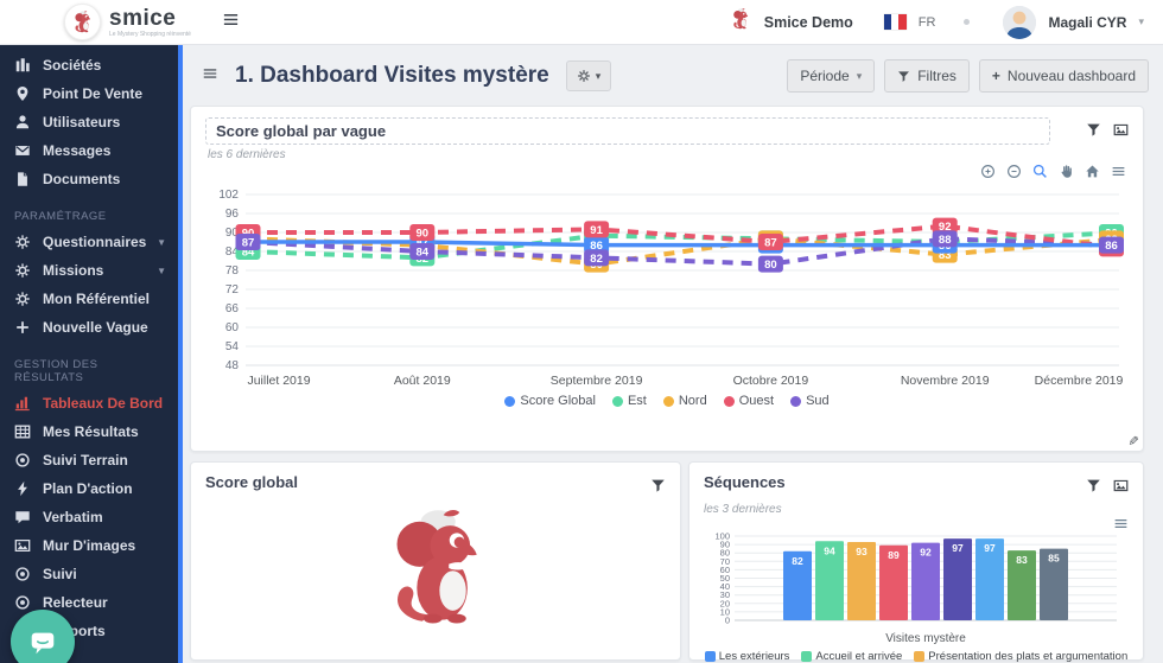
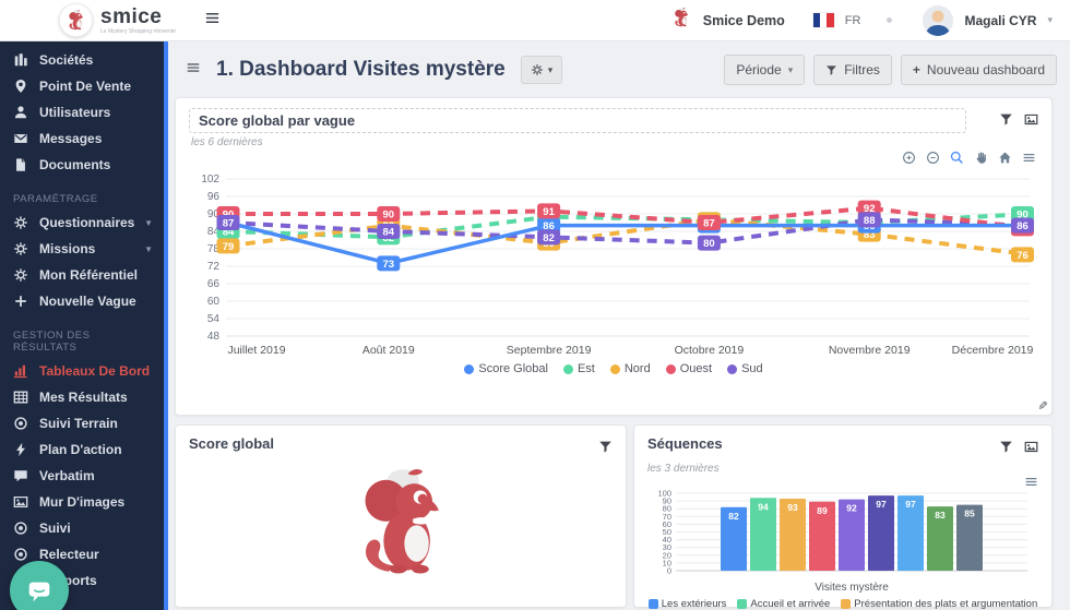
Score global par vague/Nord/Juillet 2019: 88 -> 79
Score global par vague/Score Global/Août 2019: 87 -> 73
Score global par vague/Nord/Décembre 2019: 88 -> 76
